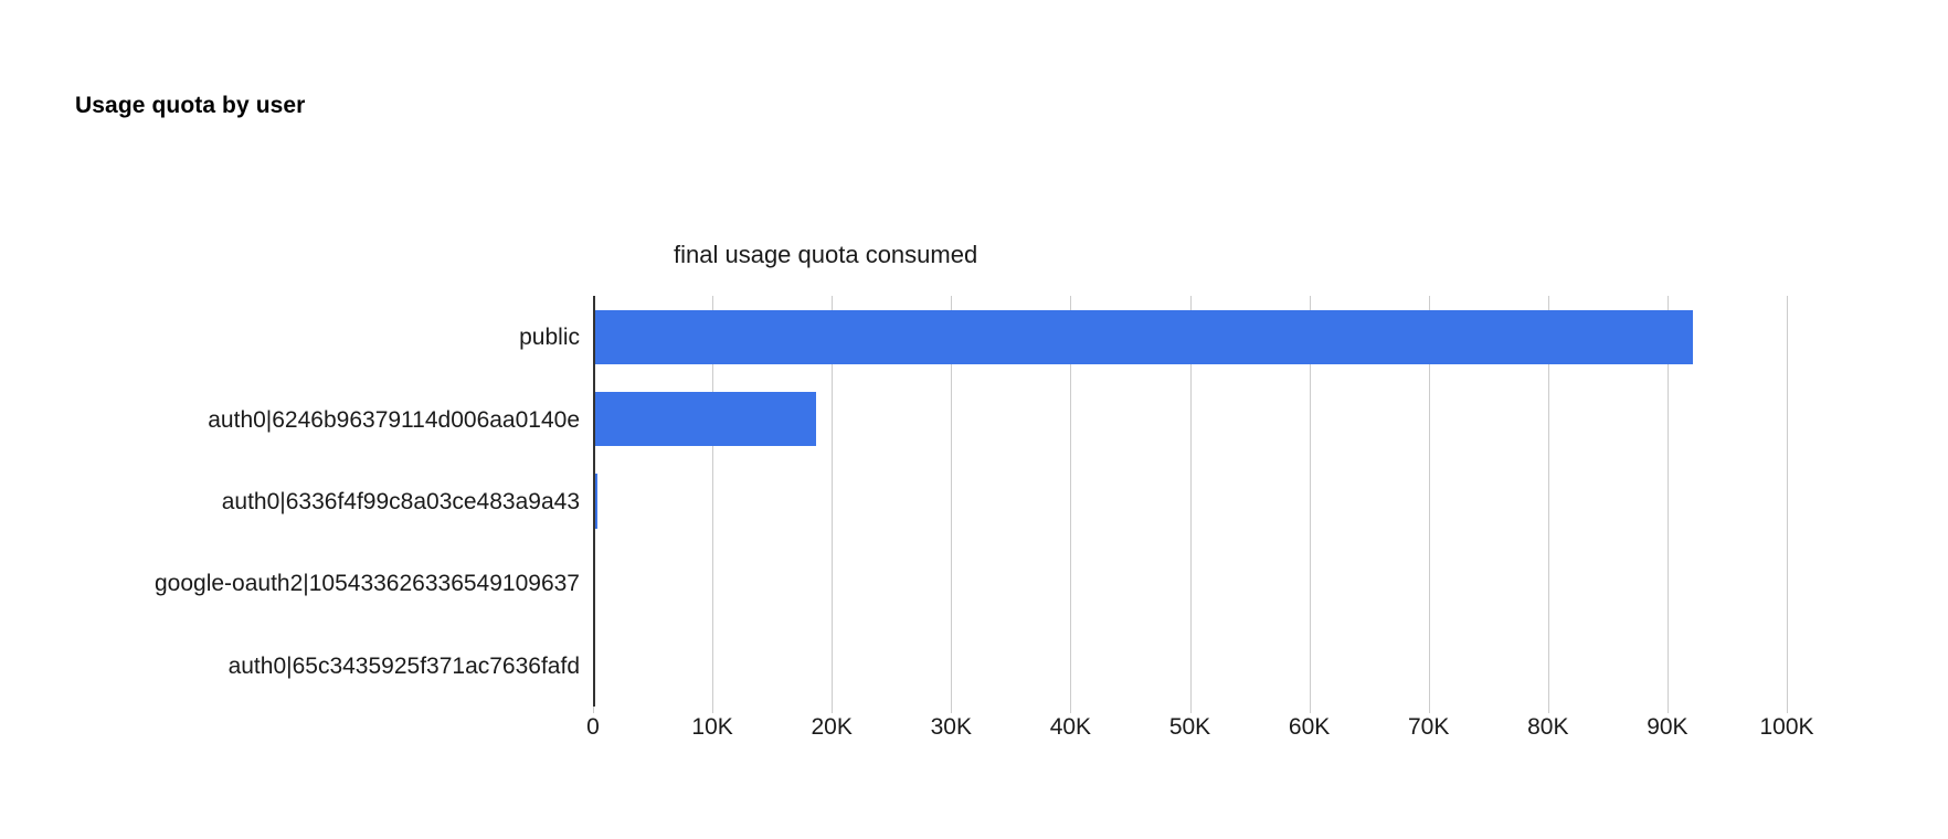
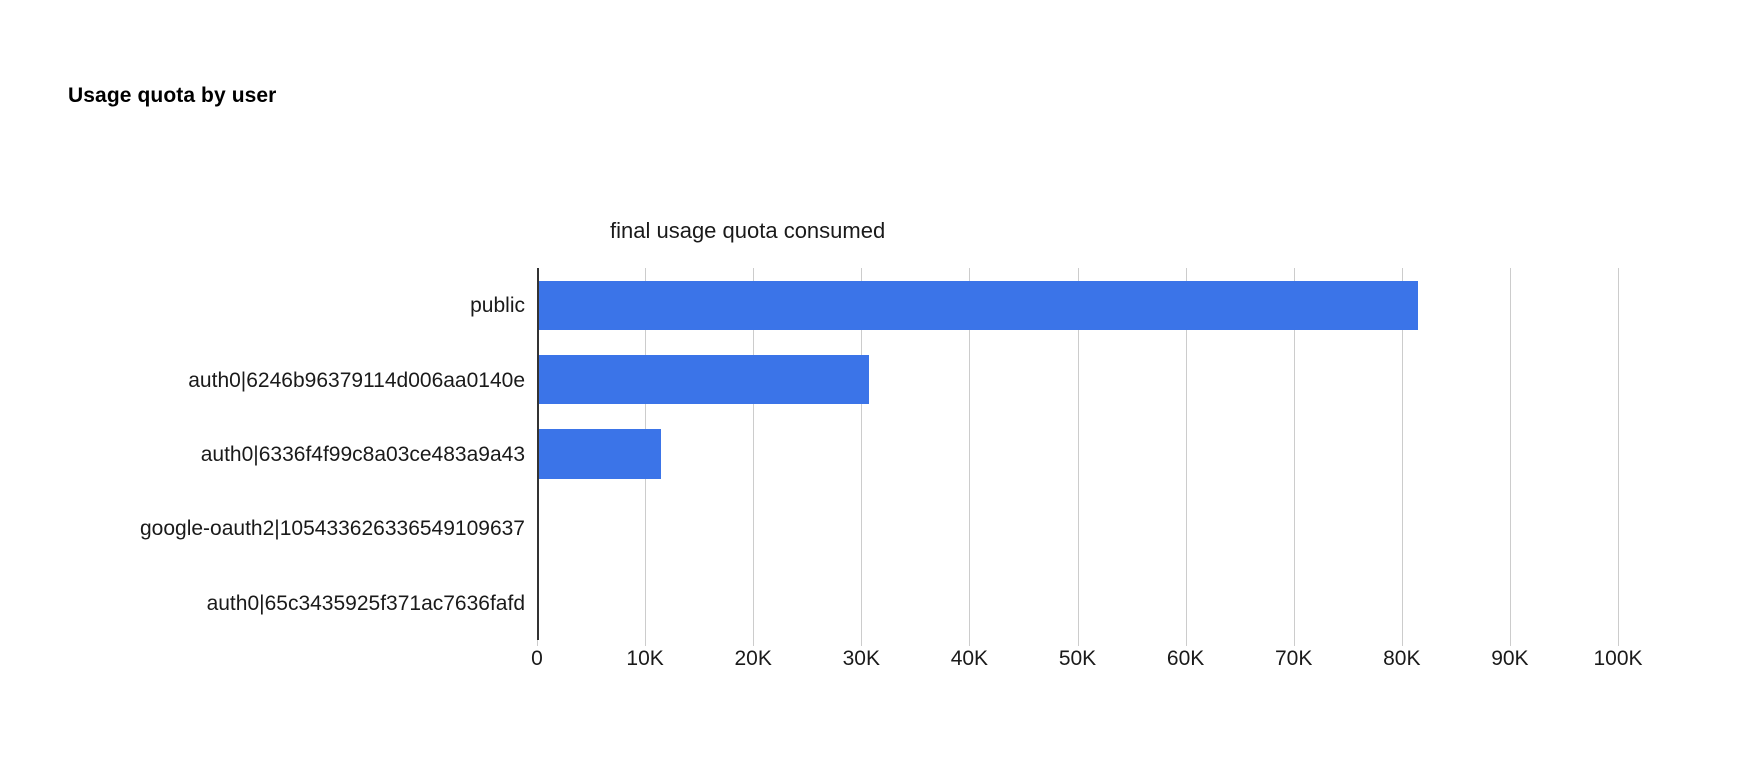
public: 92.1K -> 81.5K
auth0|6246b96379114d006aa0140e: 18.7K -> 30.7K
auth0|6336f4f99c8a03ce483a9a43: 0.4K -> 11.5K
